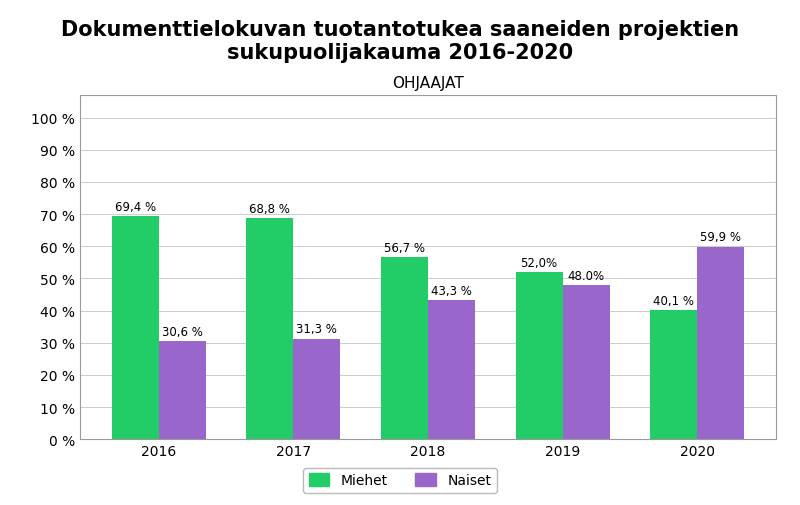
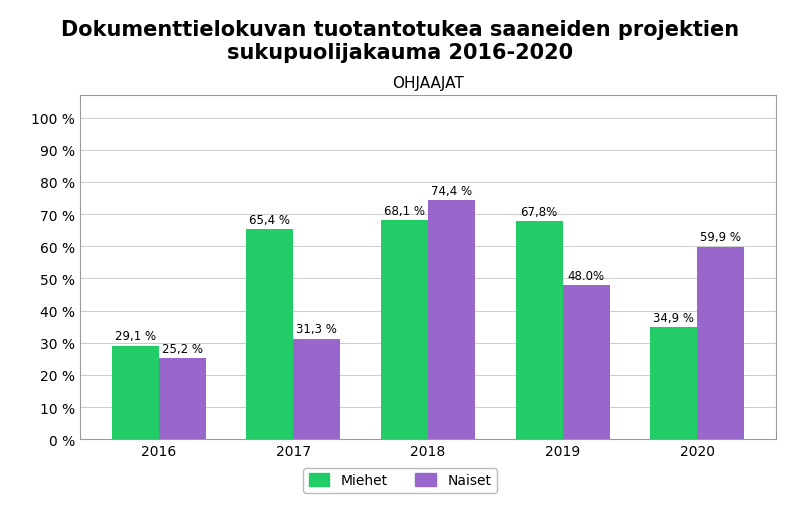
Miehet/2016: 69,4 -> 29,1
Naiset/2016: 30,6 -> 25,2
Miehet/2017: 68,8 -> 65,4
Miehet/2018: 56,7 -> 68,1
Naiset/2018: 43,3 -> 74,4
Miehet/2019: 52,0% -> 67,8%
Miehet/2020: 40,1 -> 34,9
